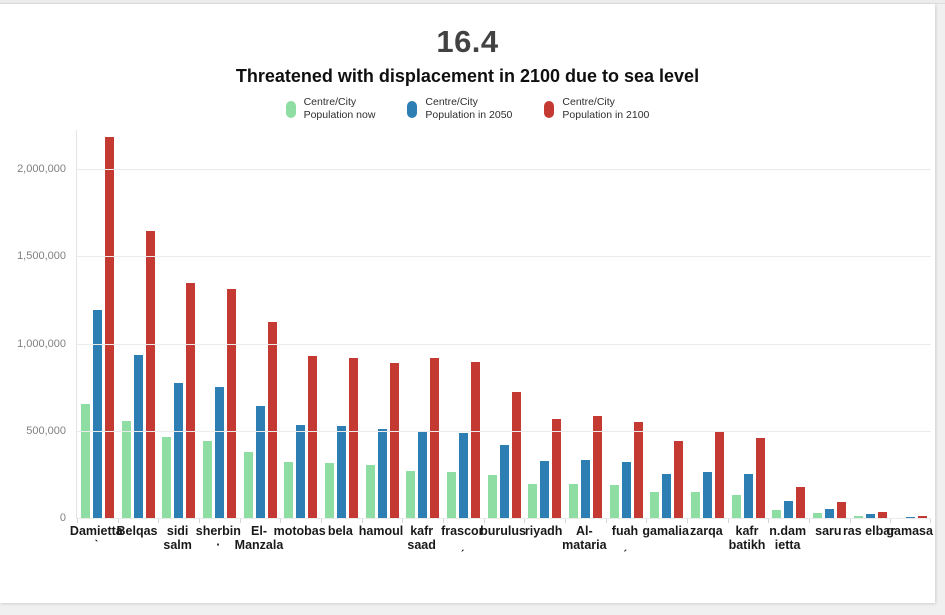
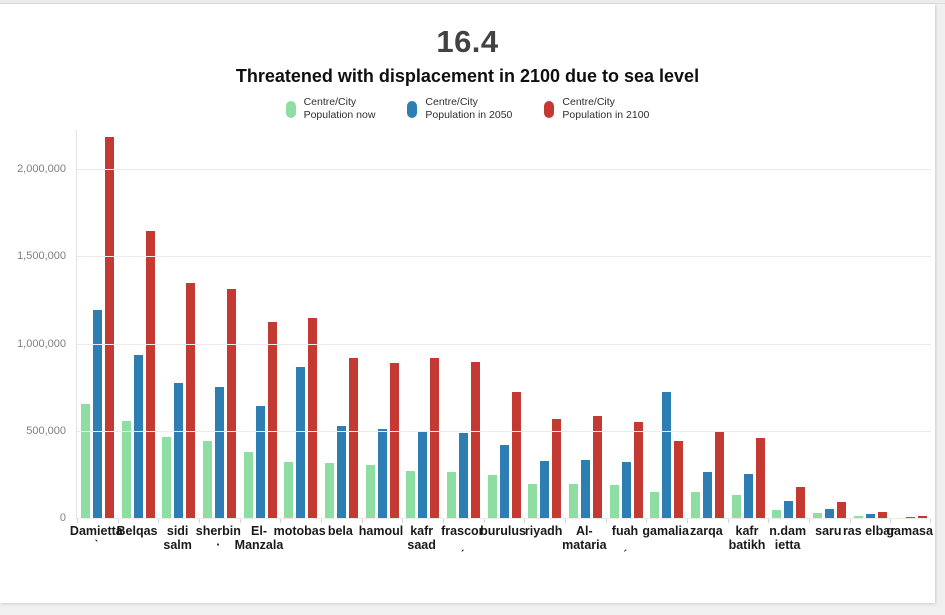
Centre/City Population in 2050/motobas: 540000 -> 870000
Centre/City Population in 2100/motobas: 930000 -> 1150000
Centre/City Population in 2050/gamalia: 260000 -> 730000
